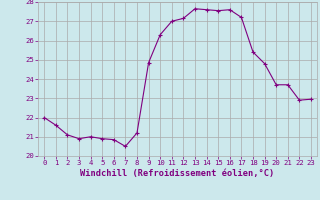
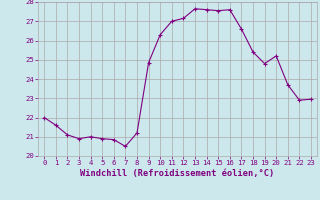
17: 27.2 -> 26.6
20: 23.7 -> 25.2
